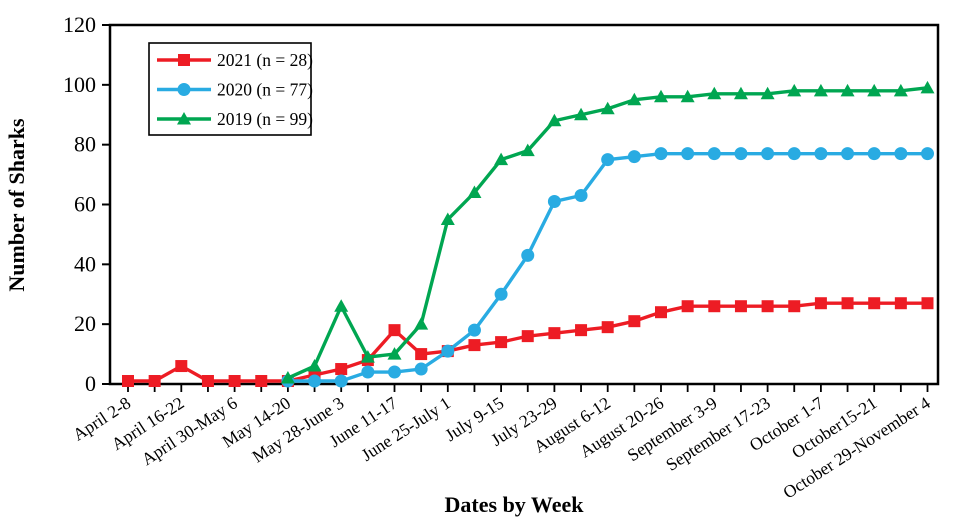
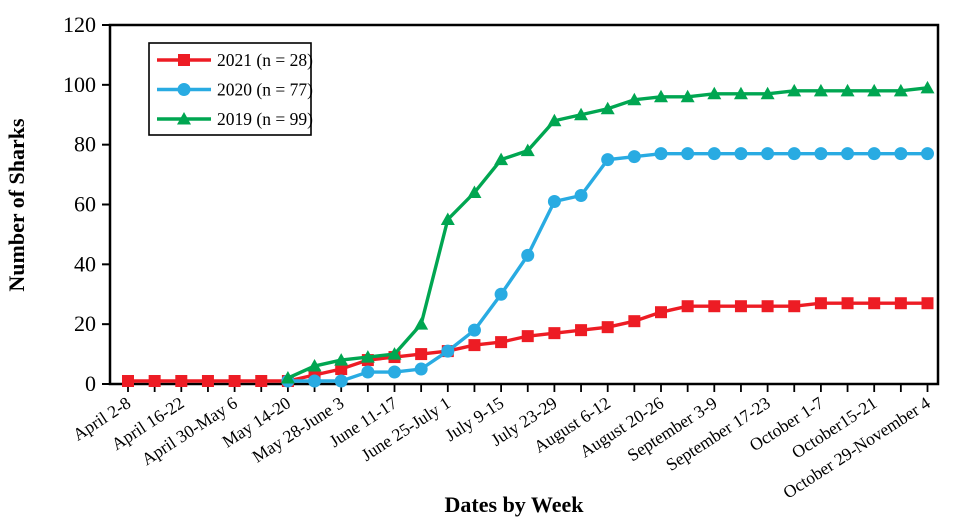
2021 (n = 28)/April 16-22: 6 -> 1
2019 (n = 99)/May 28-June 3: 26 -> 8
2021 (n = 28)/June 11-17: 18 -> 9
